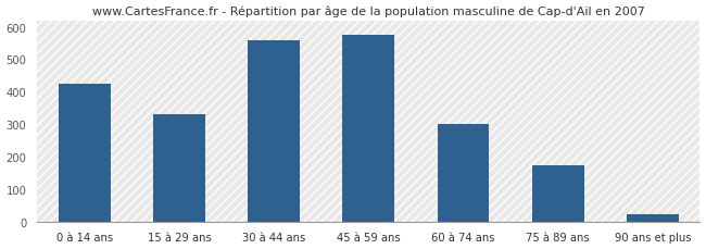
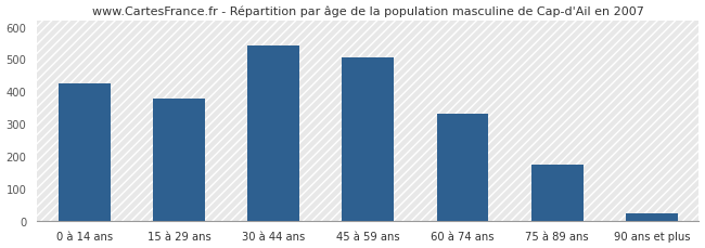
15 à 29 ans: 330 -> 378
30 à 44 ans: 560 -> 540
45 à 59 ans: 575 -> 505
60 à 74 ans: 300 -> 330
